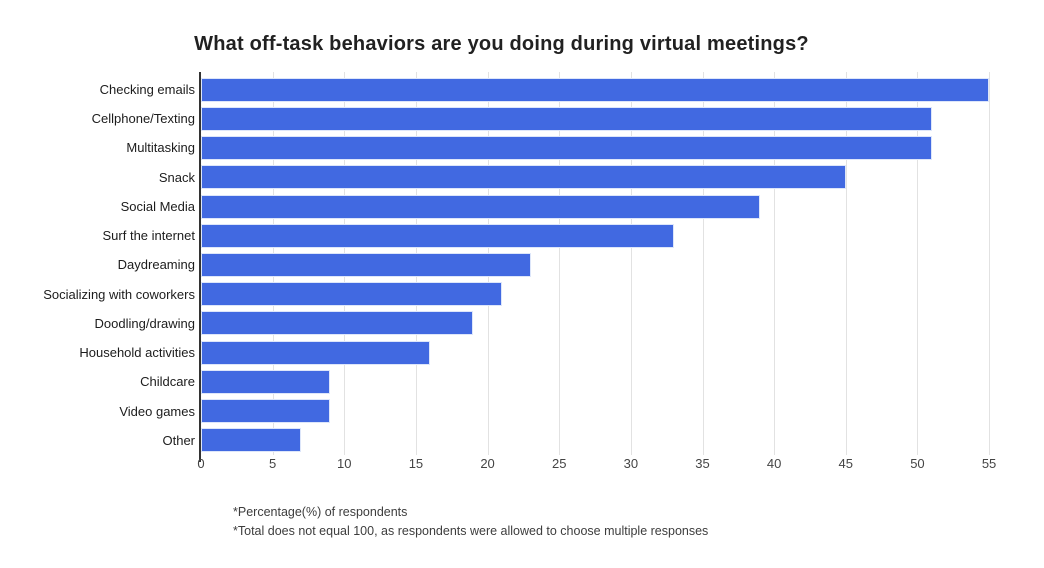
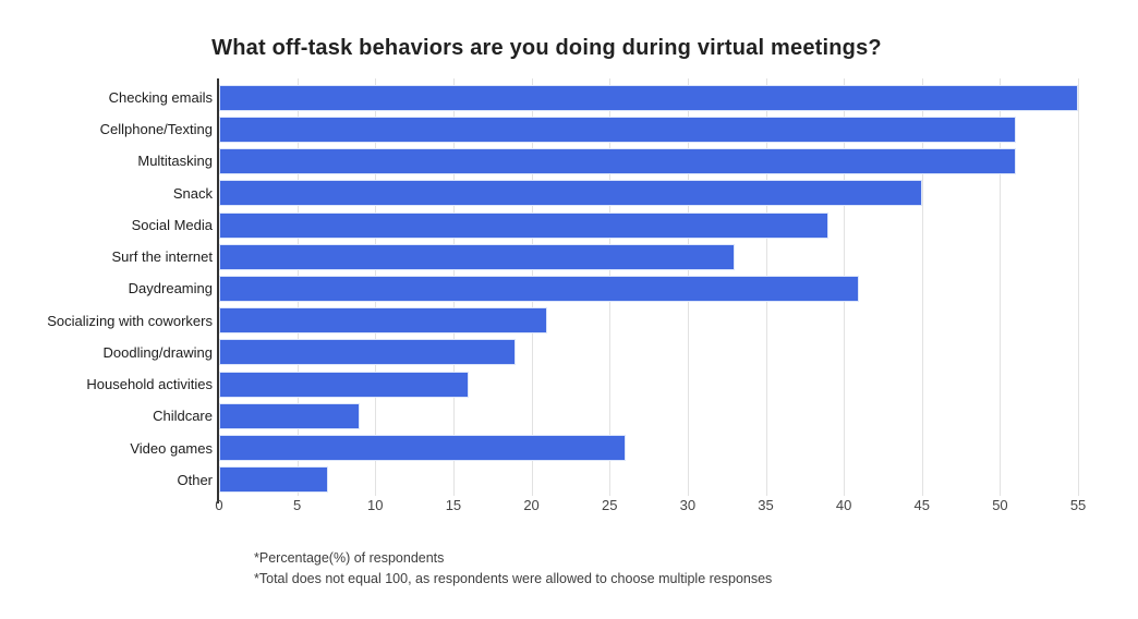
Daydreaming: 23 -> 41
Video games: 9 -> 26
